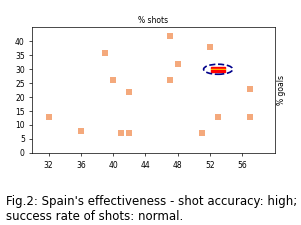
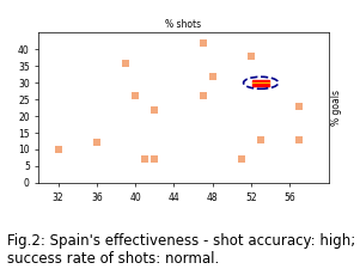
32: 13 -> 10
36: 8 -> 12
